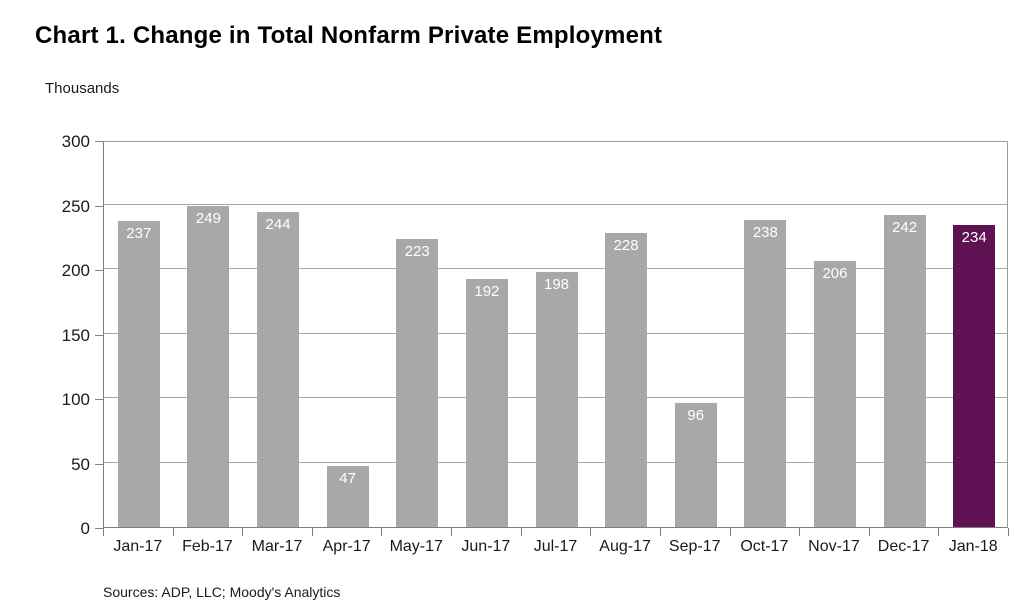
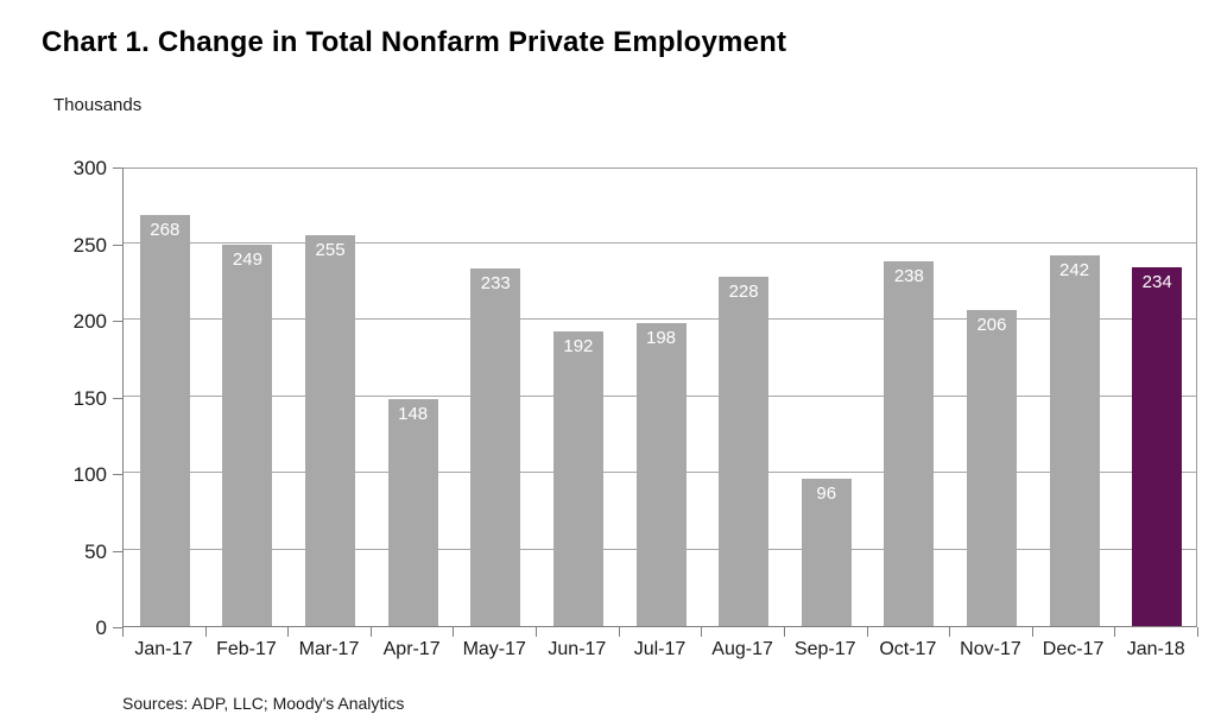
Jan-17: 237 -> 268
Mar-17: 244 -> 255
Apr-17: 47 -> 148
May-17: 223 -> 233
